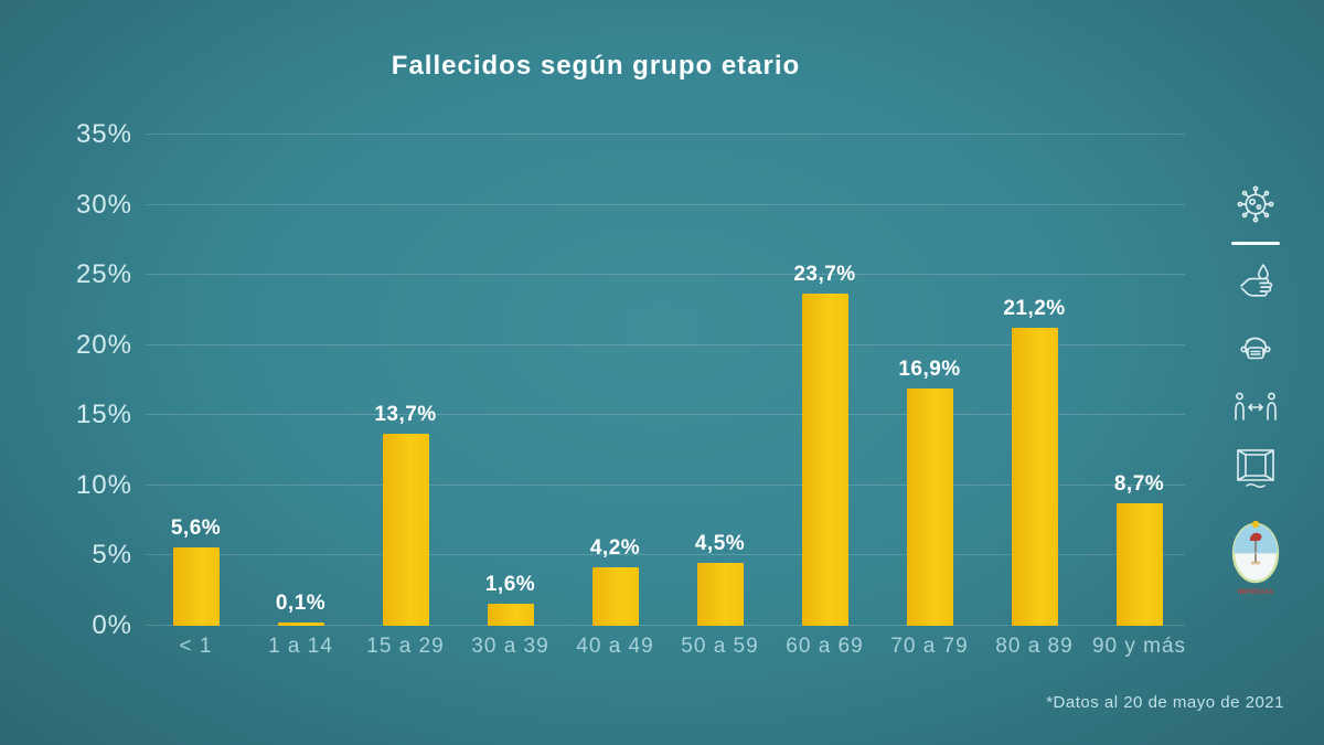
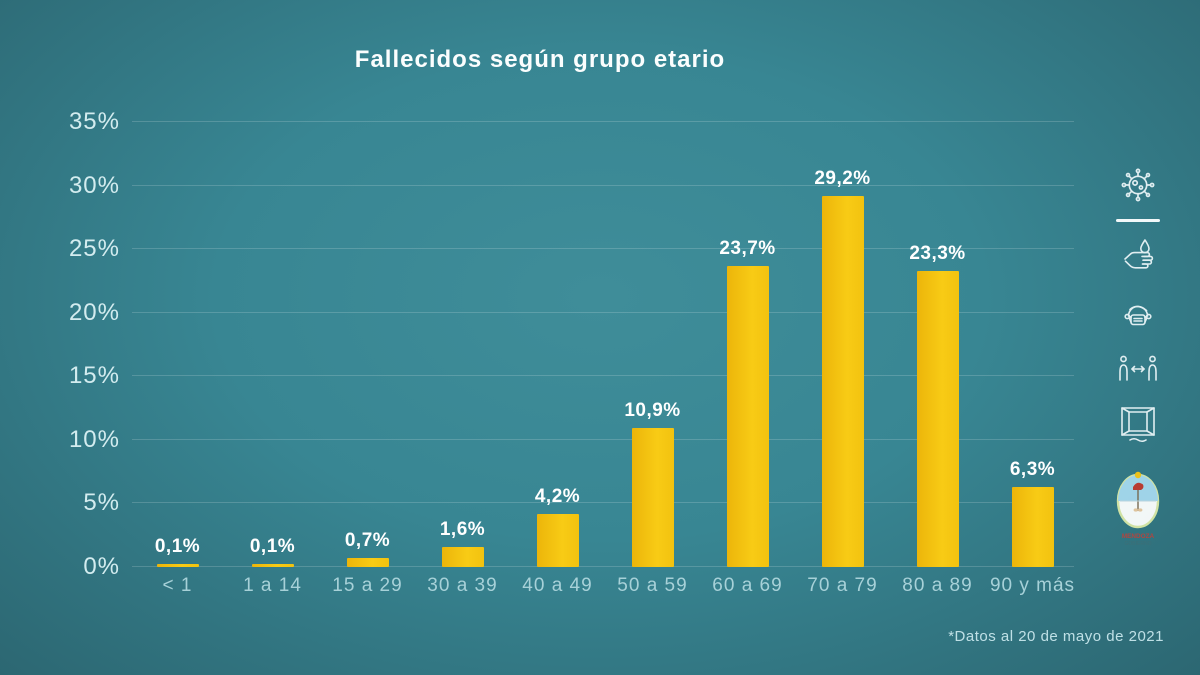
< 1: 5,6% -> 0,1%
15 a 29: 13,7% -> 0,7%
50 a 59: 4,5% -> 10,9%
70 a 79: 16,9% -> 29,2%
80 a 89: 21,2% -> 23,3%
90 y más: 8,7% -> 6,3%
